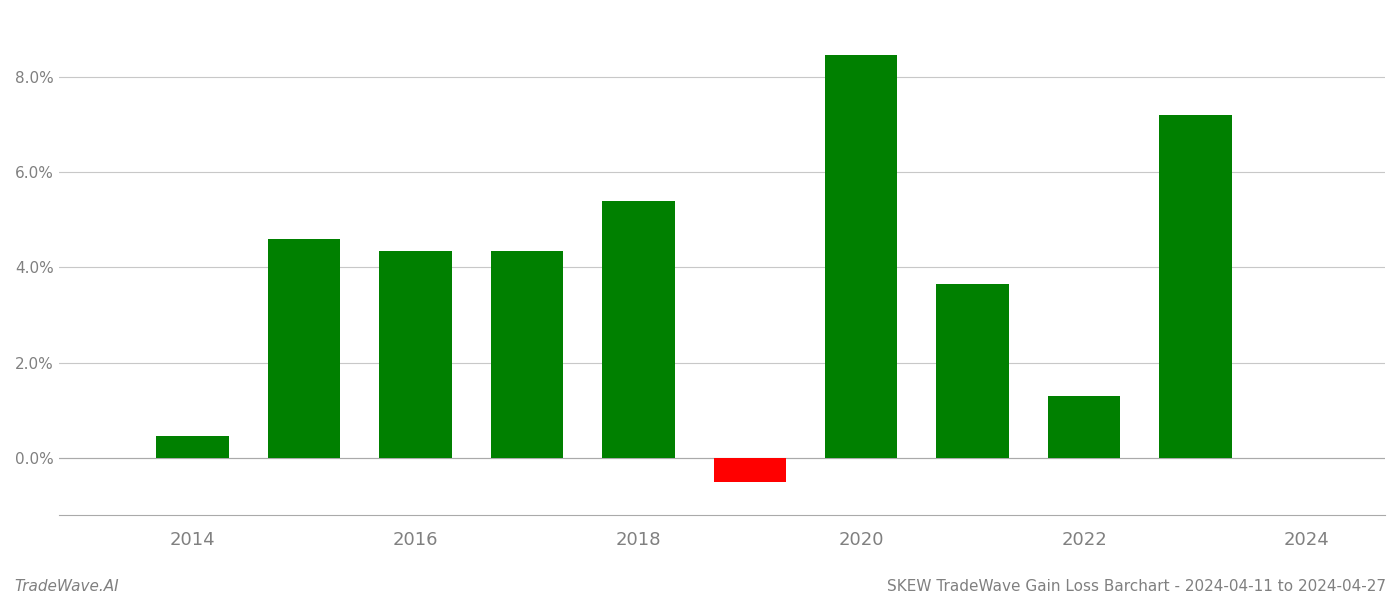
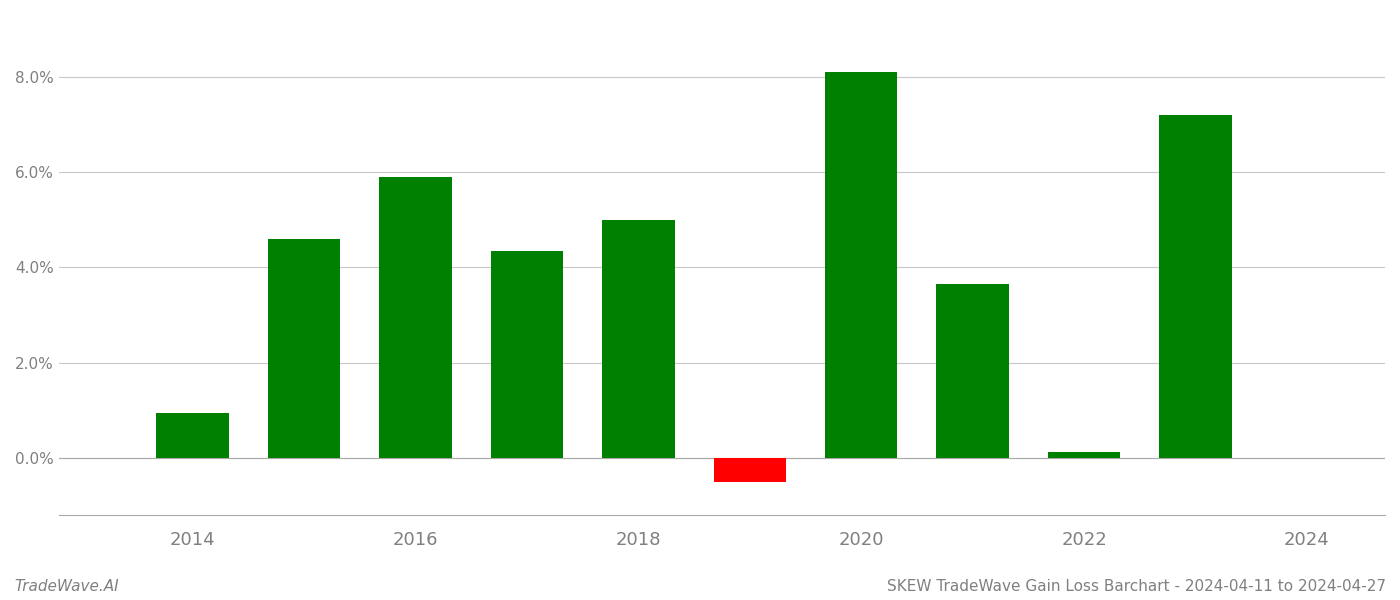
2014: 0.45% -> 0.95%
2016: 4.35% -> 5.90%
2018: 5.40% -> 5.00%
2020: 8.45% -> 8.10%
2022: 1.30% -> 0.12%
